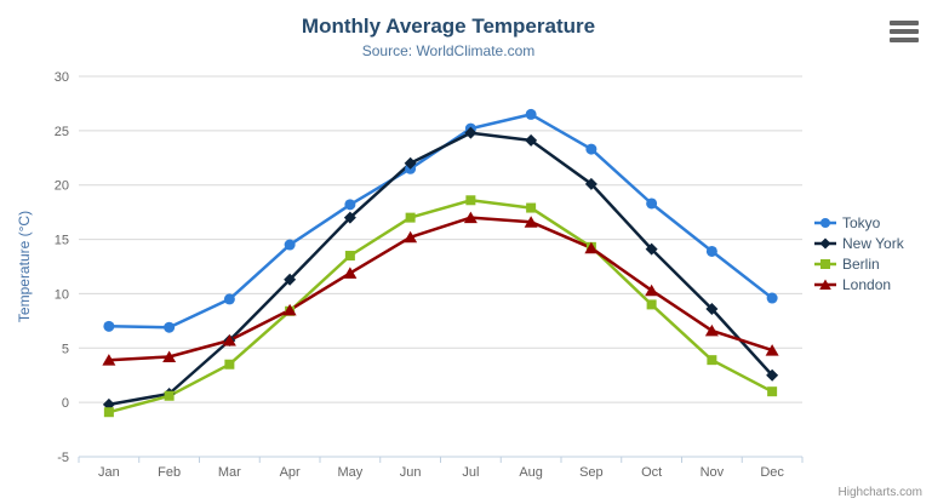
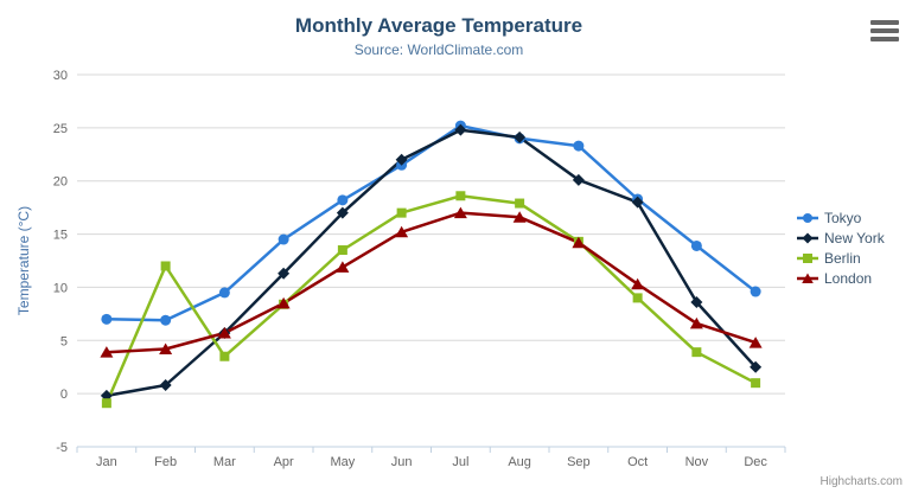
Berlin/Feb: 1 -> 12
Tokyo/Aug: 26 -> 24
New York/Oct: 14 -> 18
